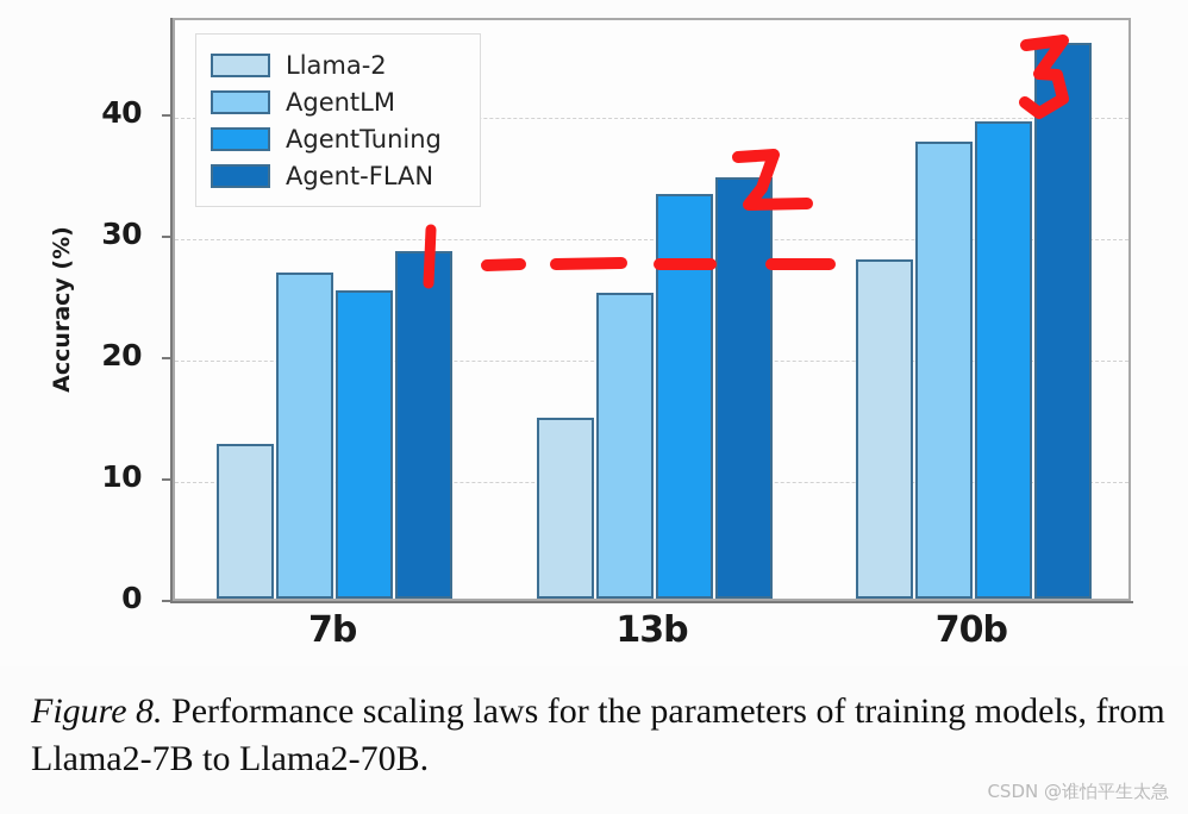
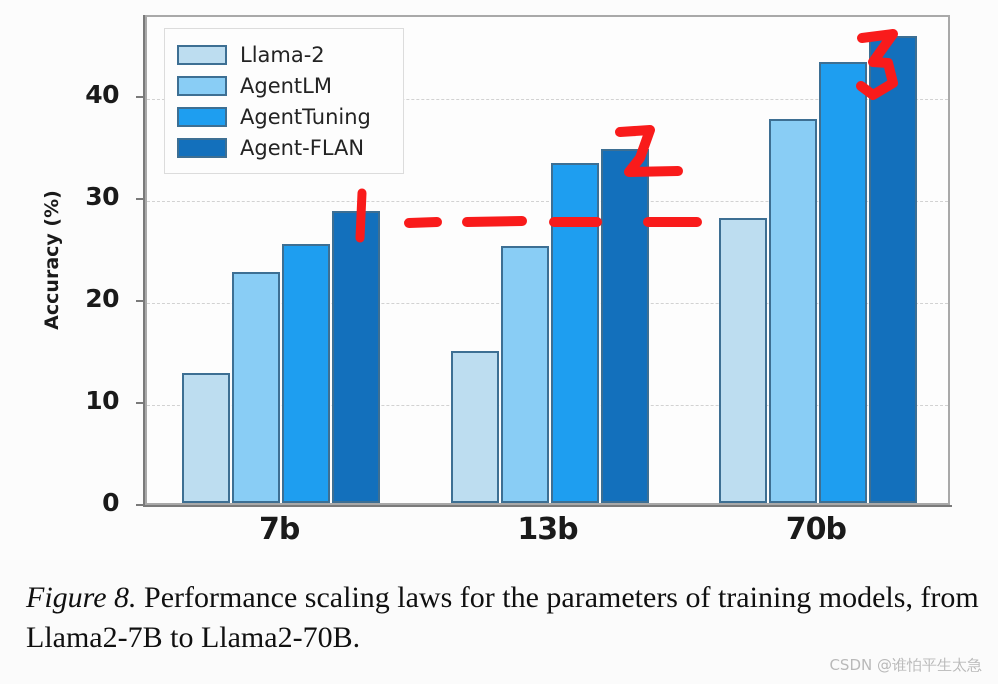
AgentLM/7b: 26.8 -> 22.6
AgentTuning/70b: 39.3 -> 43.2
